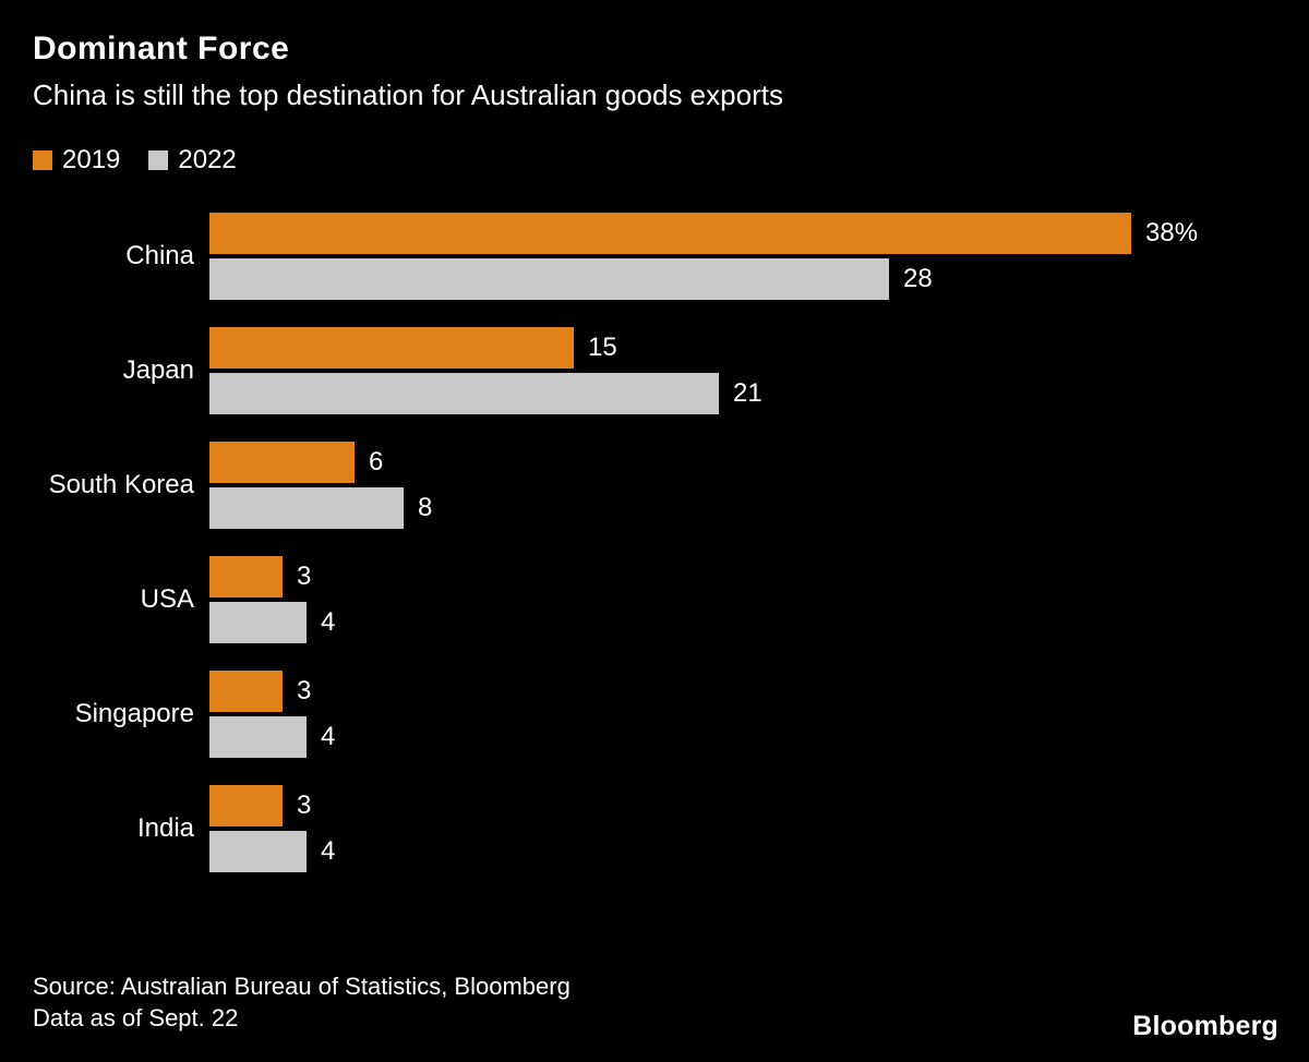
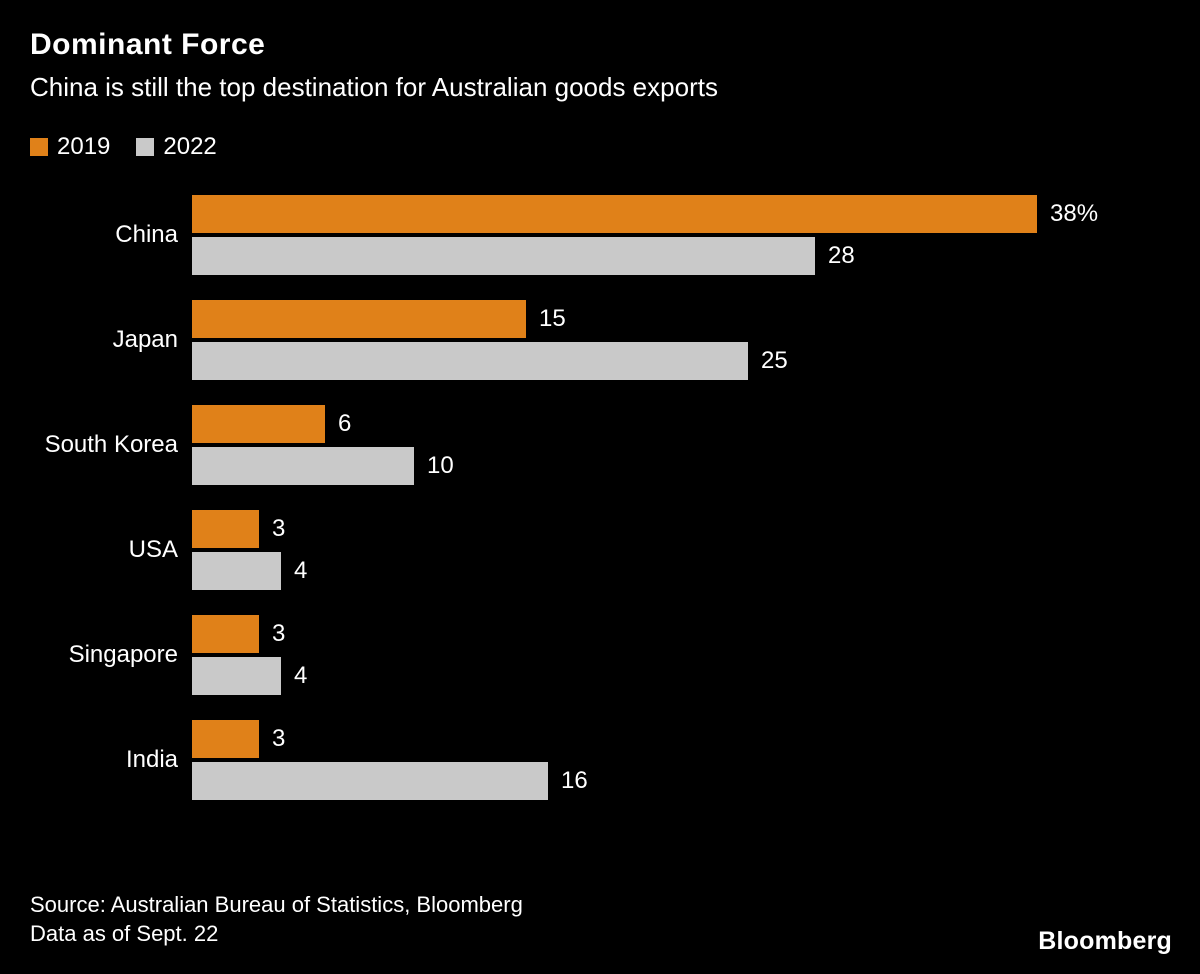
2022/Japan: 21 -> 25
2022/South Korea: 8 -> 10
2022/India: 4 -> 16
